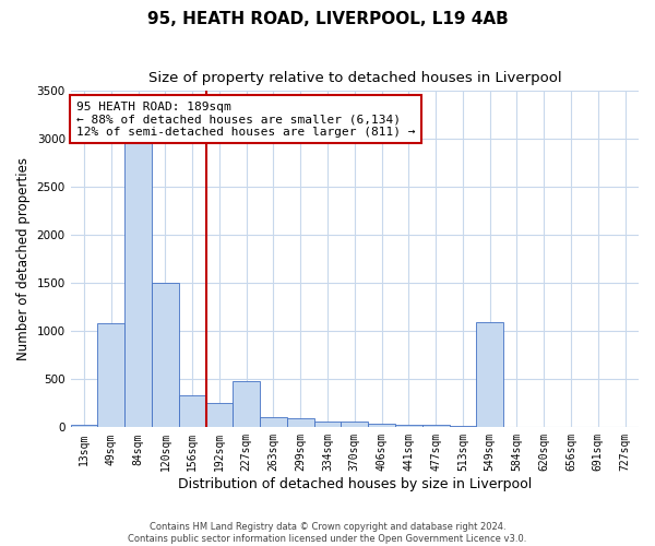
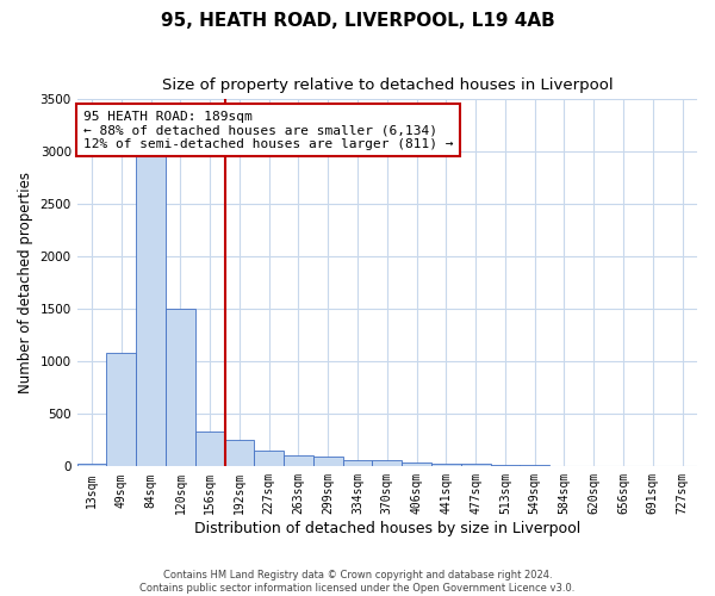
227sqm: 480 -> 160
549sqm: 1100 -> 10
